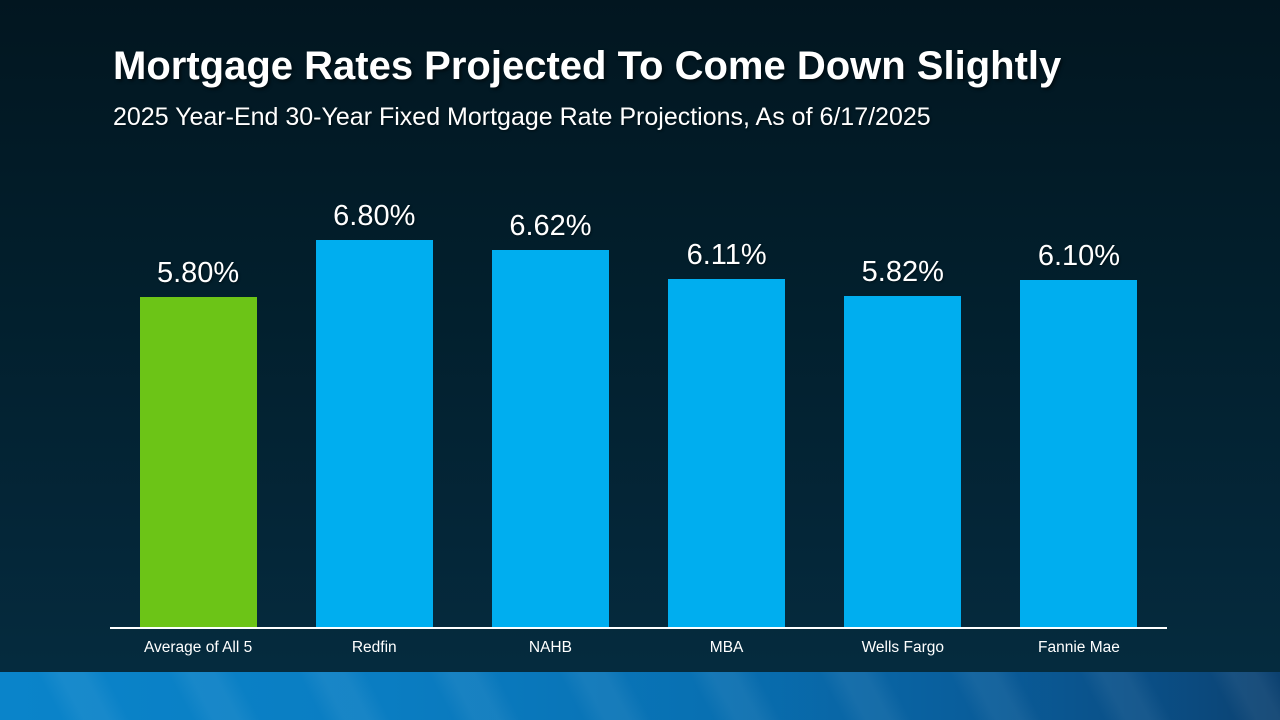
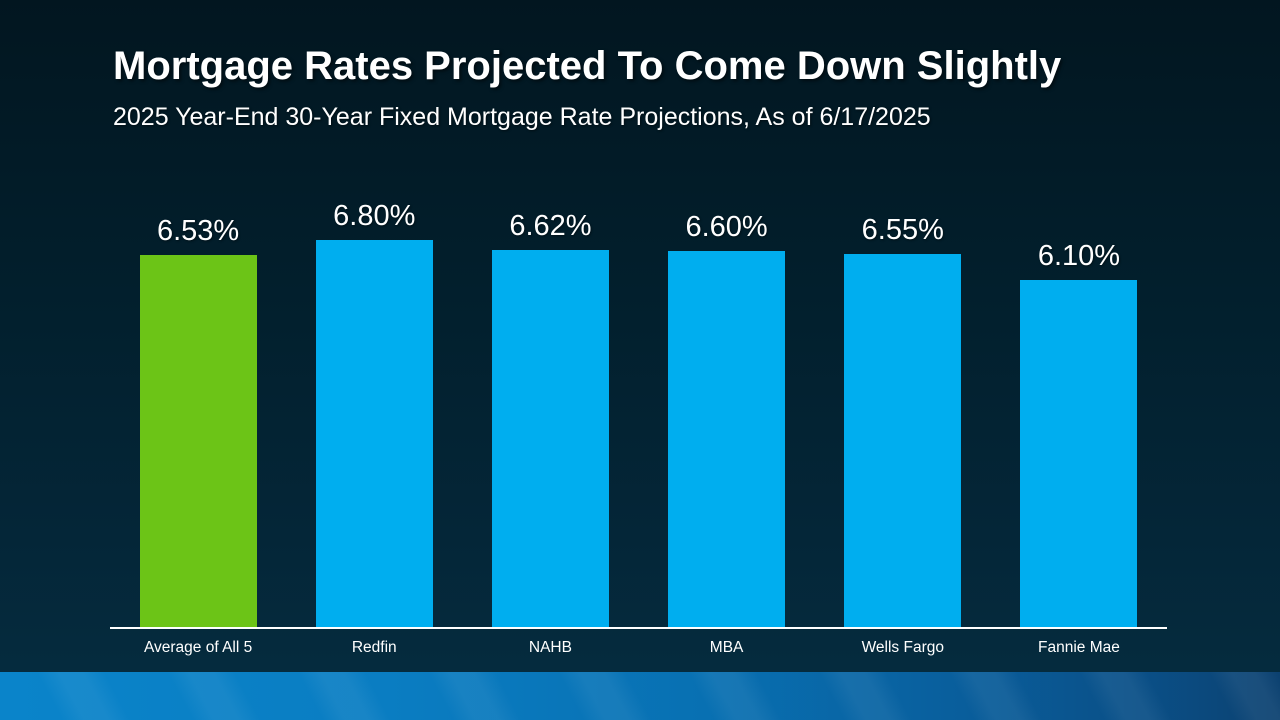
Average of All 5: 5.80% -> 6.53%
MBA: 6.11% -> 6.60%
Wells Fargo: 5.82% -> 6.55%
